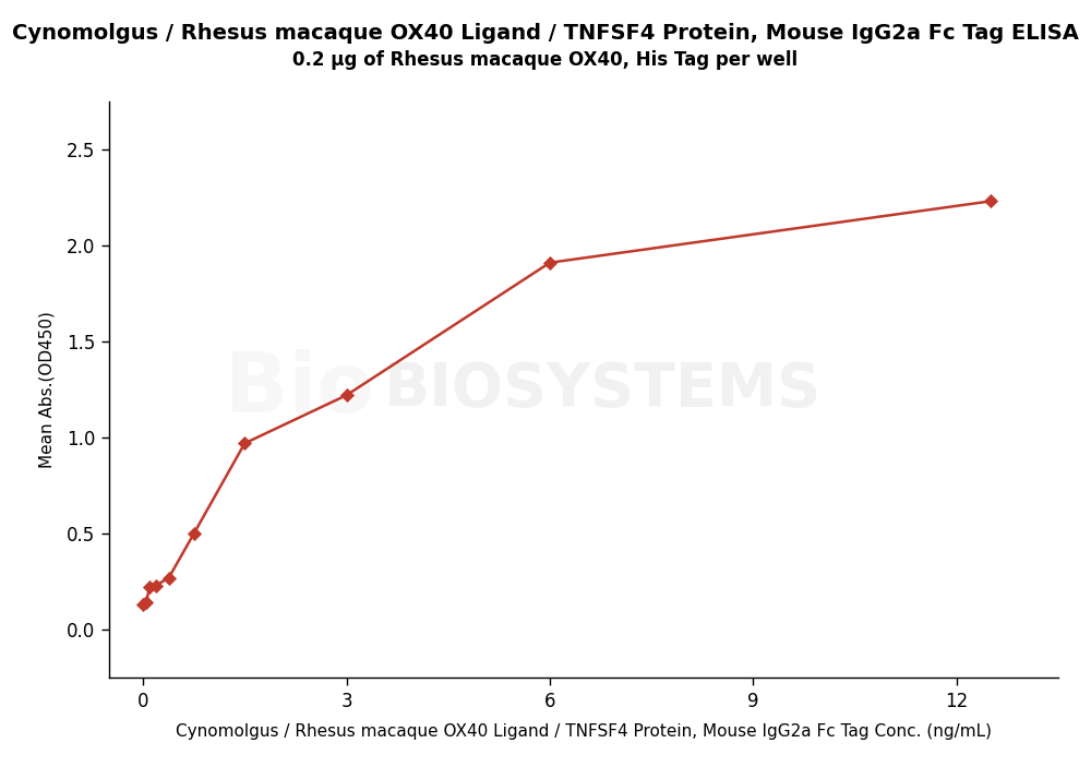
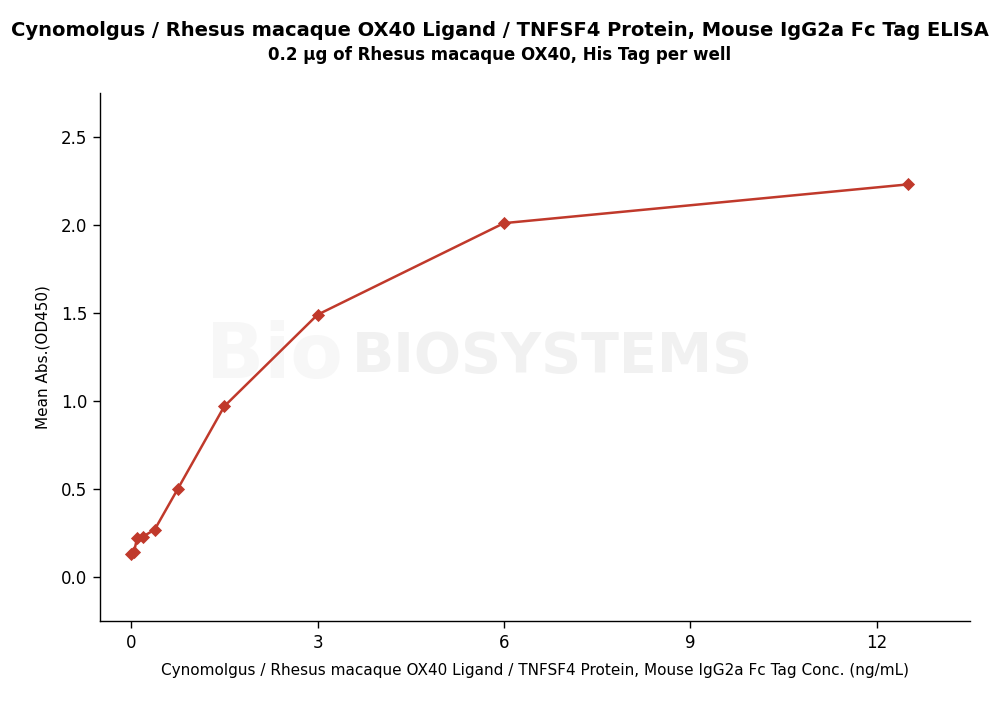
3: 1.22 -> 1.49
6: 1.91 -> 2.01
